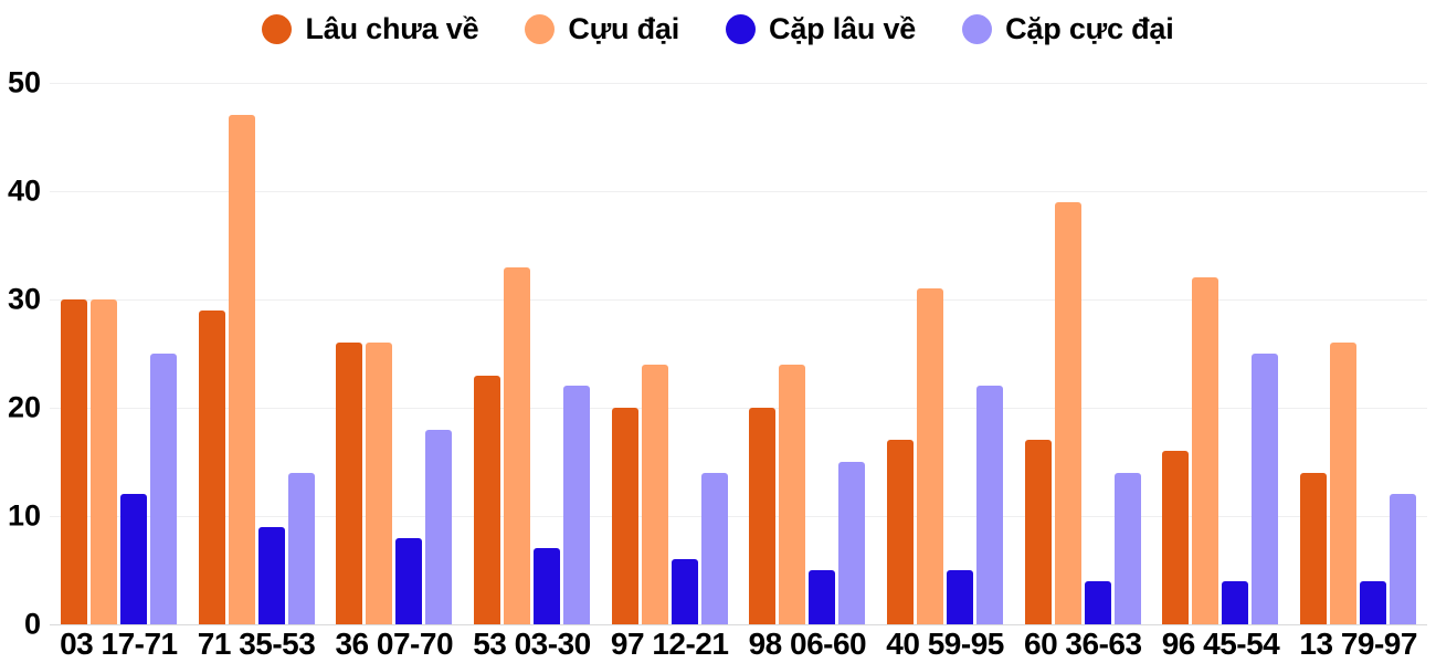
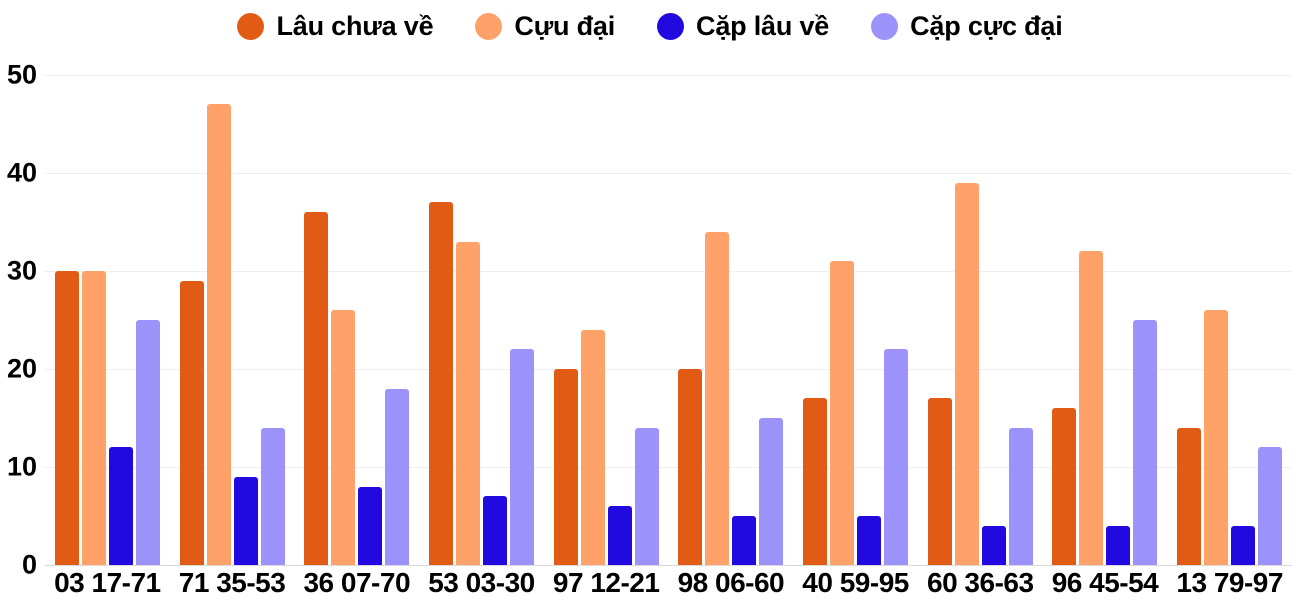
Lâu chưa về/36 07-70: 26 -> 36
Lâu chưa về/53 03-30: 23 -> 37
Cựu đại/98 06-60: 24 -> 34
